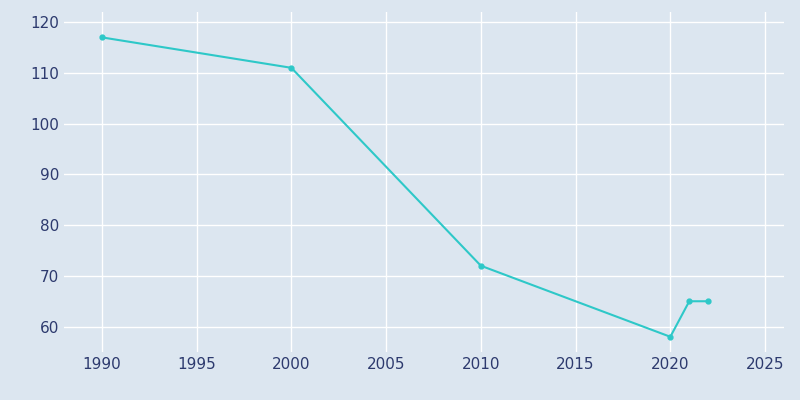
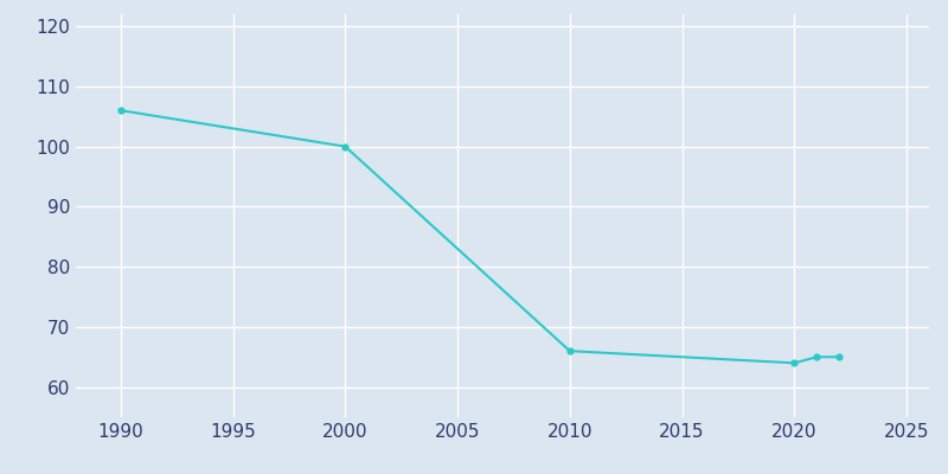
1990: 117 -> 106
2000: 111 -> 100
2010: 72 -> 66
2020: 58 -> 64
